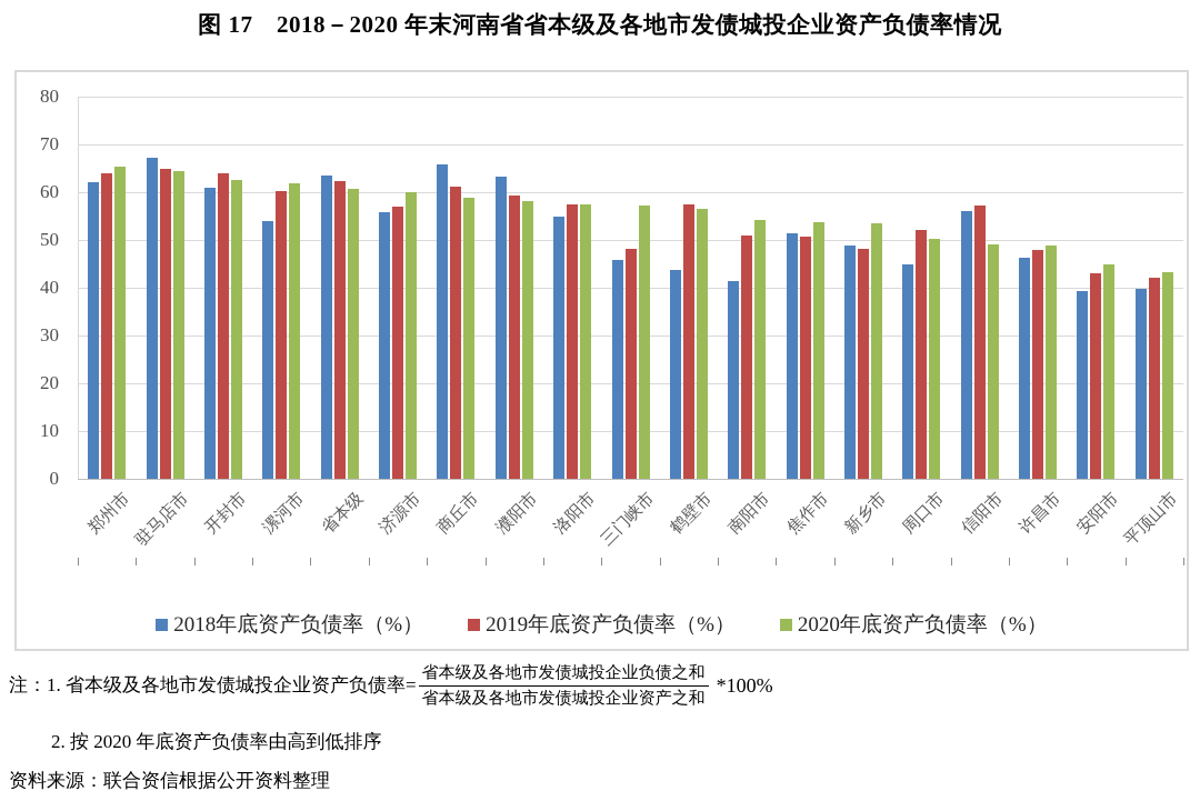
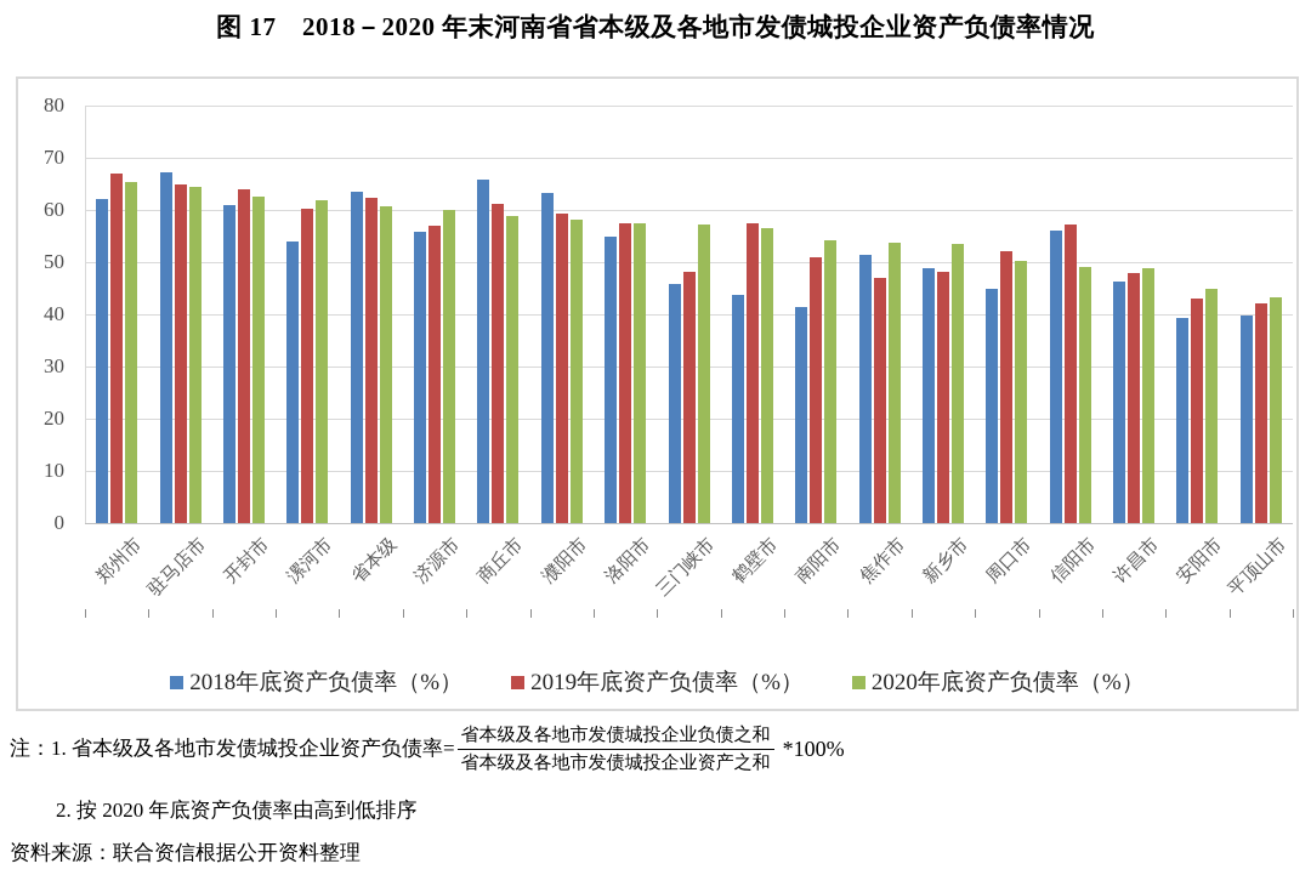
2019年底资产负债率（%）/郑州市: 64 -> 67
2019年底资产负债率（%）/焦作市: 51 -> 47
